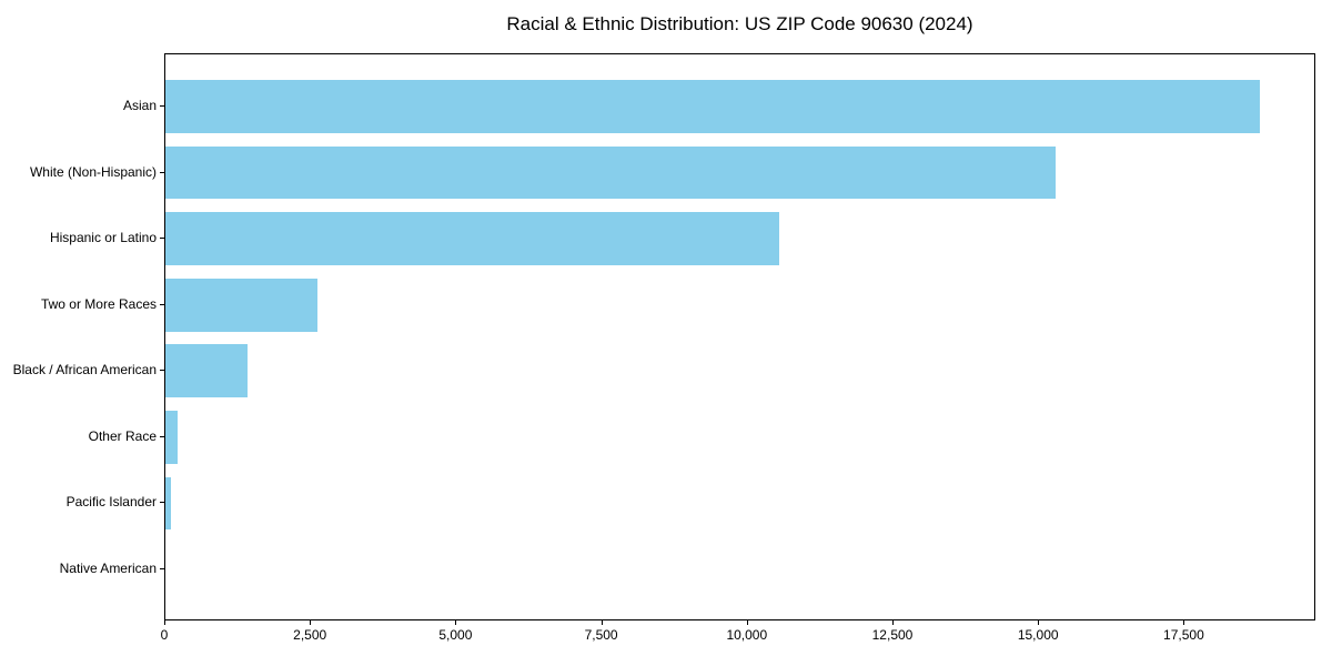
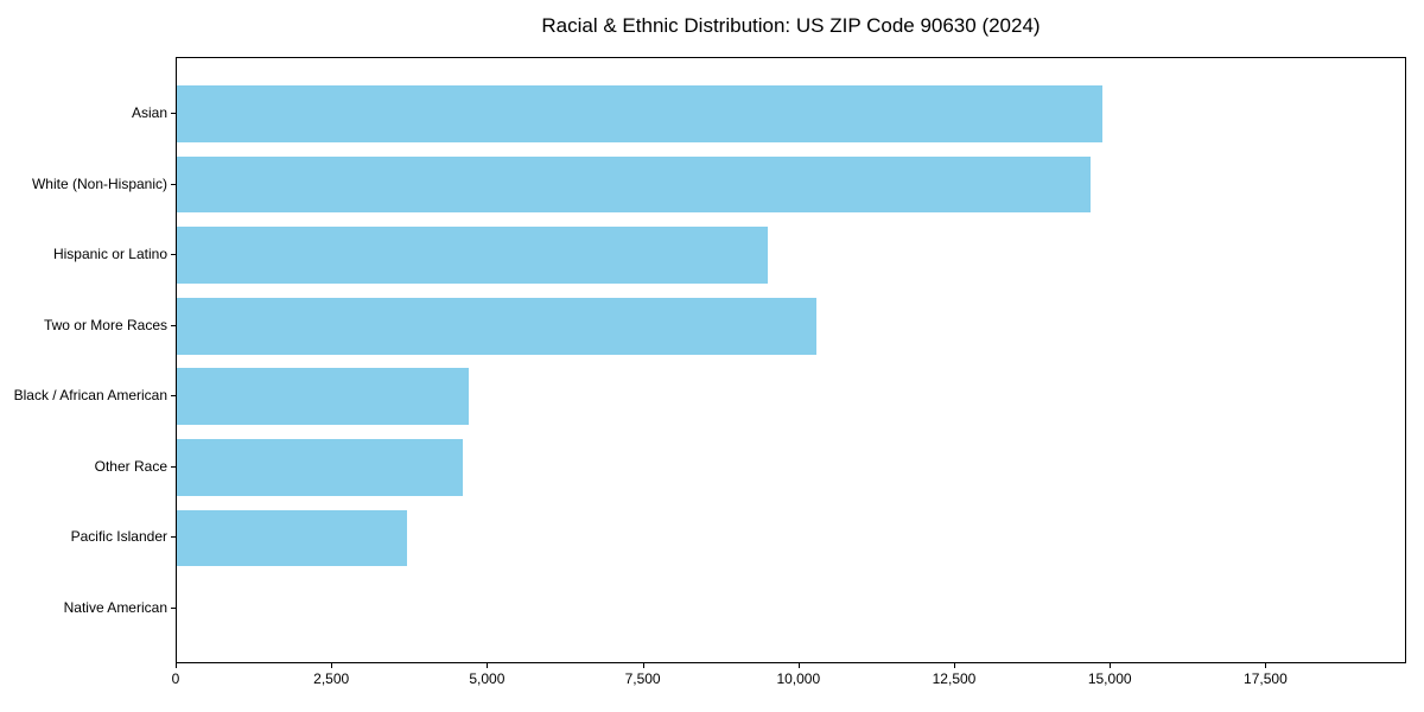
Asian: 18800 -> 14900
White (Non-Hispanic): 15300 -> 14700
Hispanic or Latino: 10600 -> 9500
Two or More Races: 2600 -> 10300
Black / African American: 1400 -> 4700
Other Race: 200 -> 4600
Pacific Islander: 100 -> 3700
